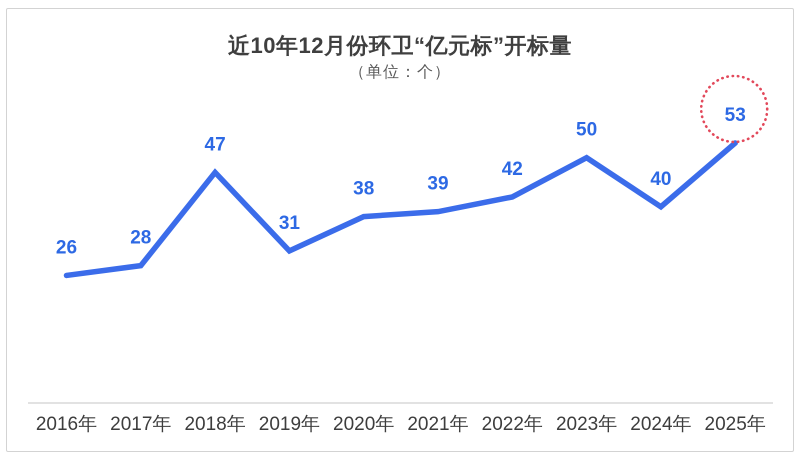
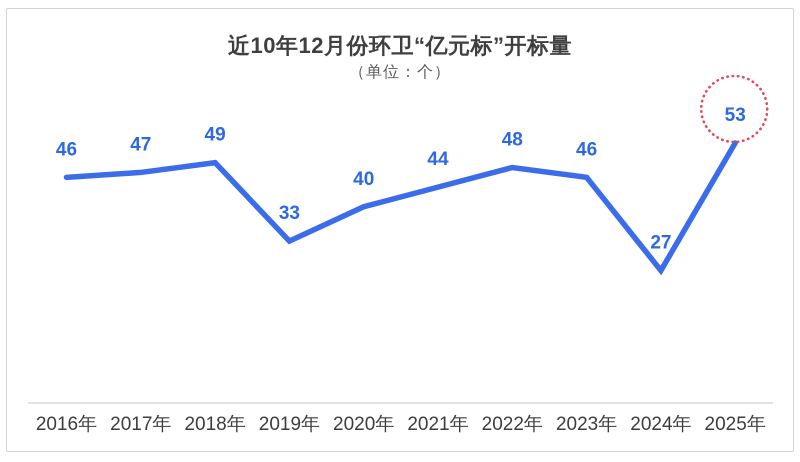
2016年: 26 -> 46
2017年: 28 -> 47
2018年: 47 -> 49
2019年: 31 -> 33
2020年: 38 -> 40
2021年: 39 -> 44
2022年: 42 -> 48
2023年: 50 -> 46
2024年: 40 -> 27
